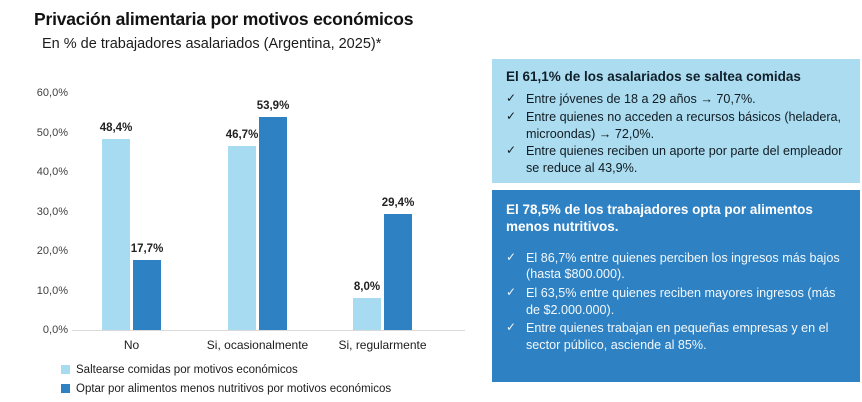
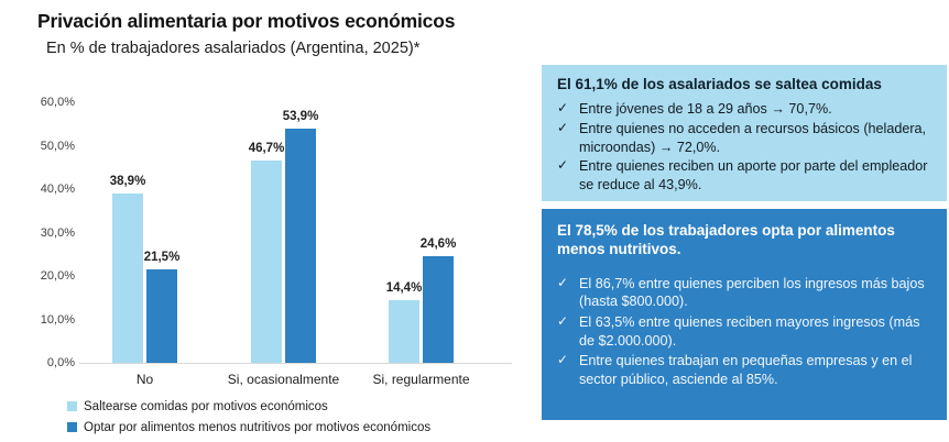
Saltearse comidas por motivos económicos/No: 48,4% -> 38,9%
Optar por alimentos menos nutritivos por motivos económicos/No: 17,7% -> 21,5%
Saltearse comidas por motivos económicos/Si, regularmente: 8,0% -> 14,4%
Optar por alimentos menos nutritivos por motivos económicos/Si, regularmente: 29,4% -> 24,6%
